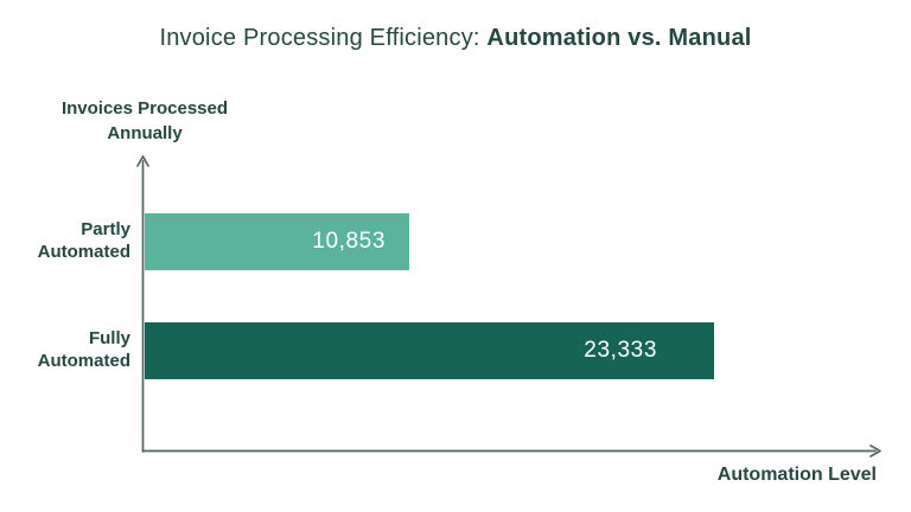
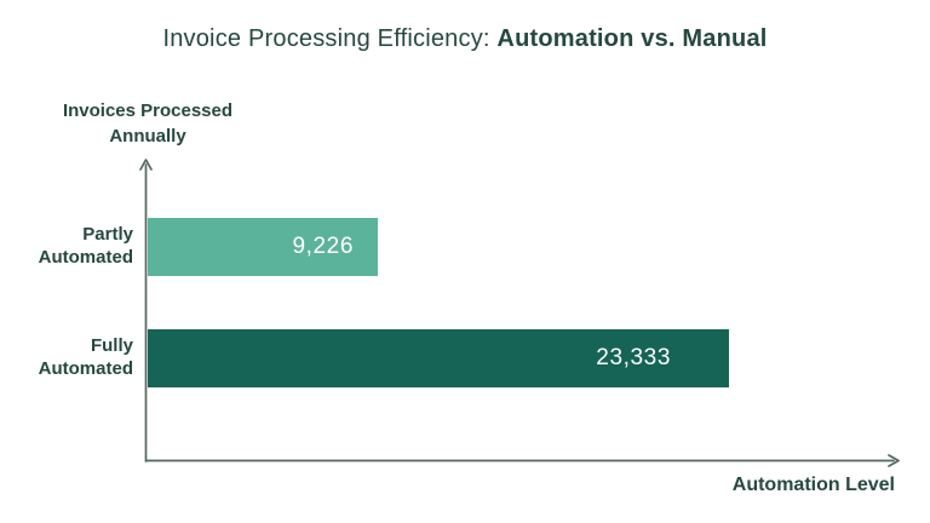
Partly Automated: 10,853 -> 9,226
